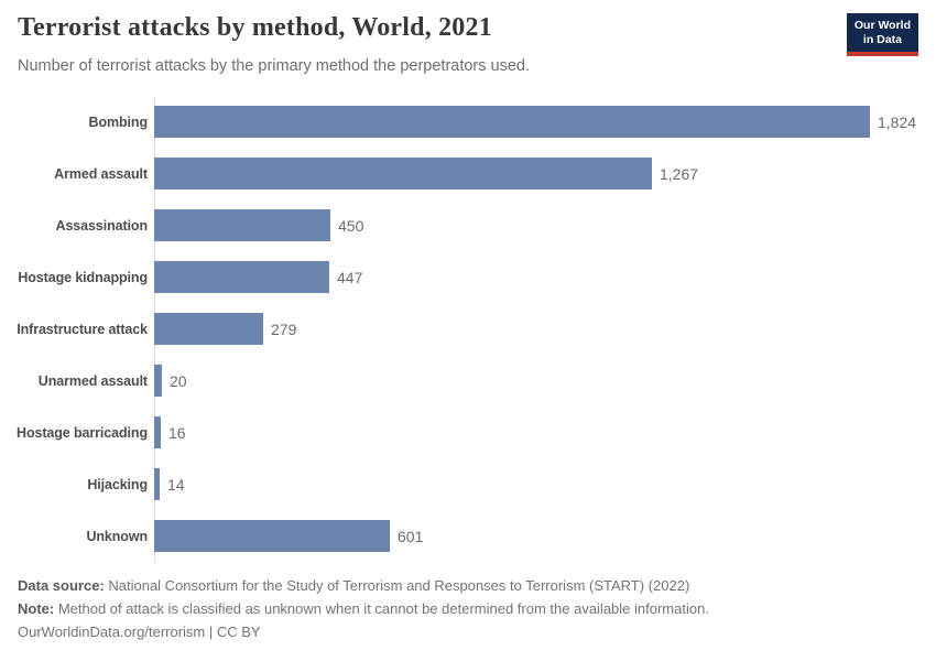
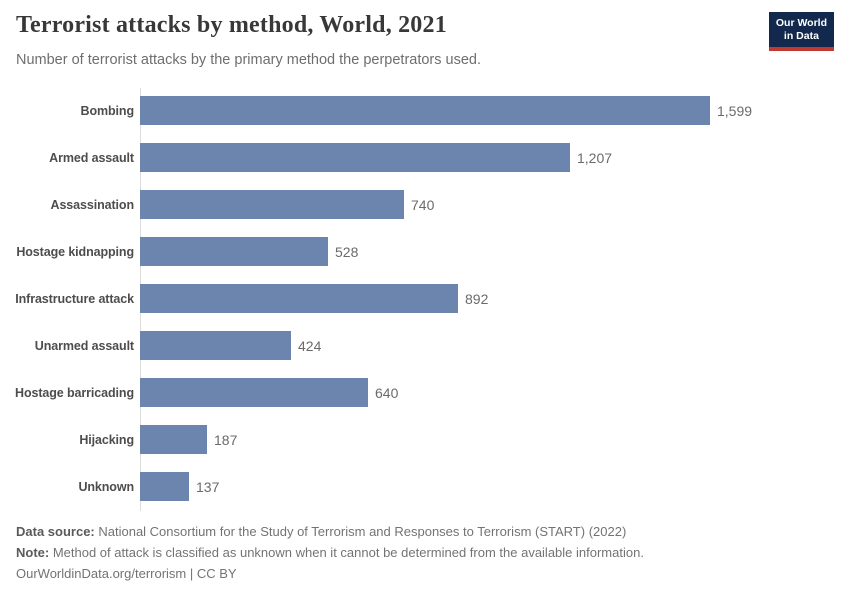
Bombing: 1,824 -> 1,599
Armed assault: 1,267 -> 1,207
Assassination: 450 -> 740
Hostage kidnapping: 447 -> 528
Infrastructure attack: 279 -> 892
Unarmed assault: 20 -> 424
Hostage barricading: 16 -> 640
Hijacking: 14 -> 187
Unknown: 601 -> 137
